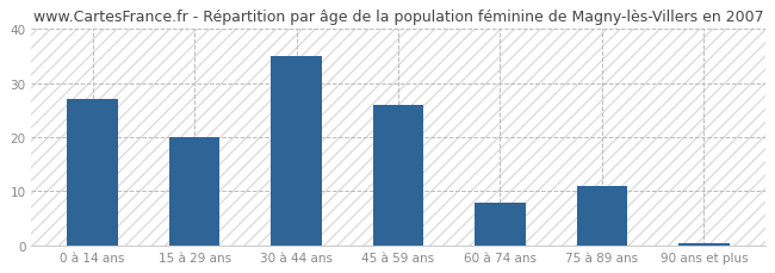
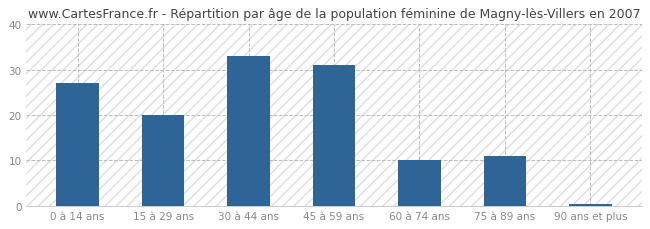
30 à 44 ans: 35.0 -> 33.0
45 à 59 ans: 26.0 -> 31.0
60 à 74 ans: 8.0 -> 10.0
